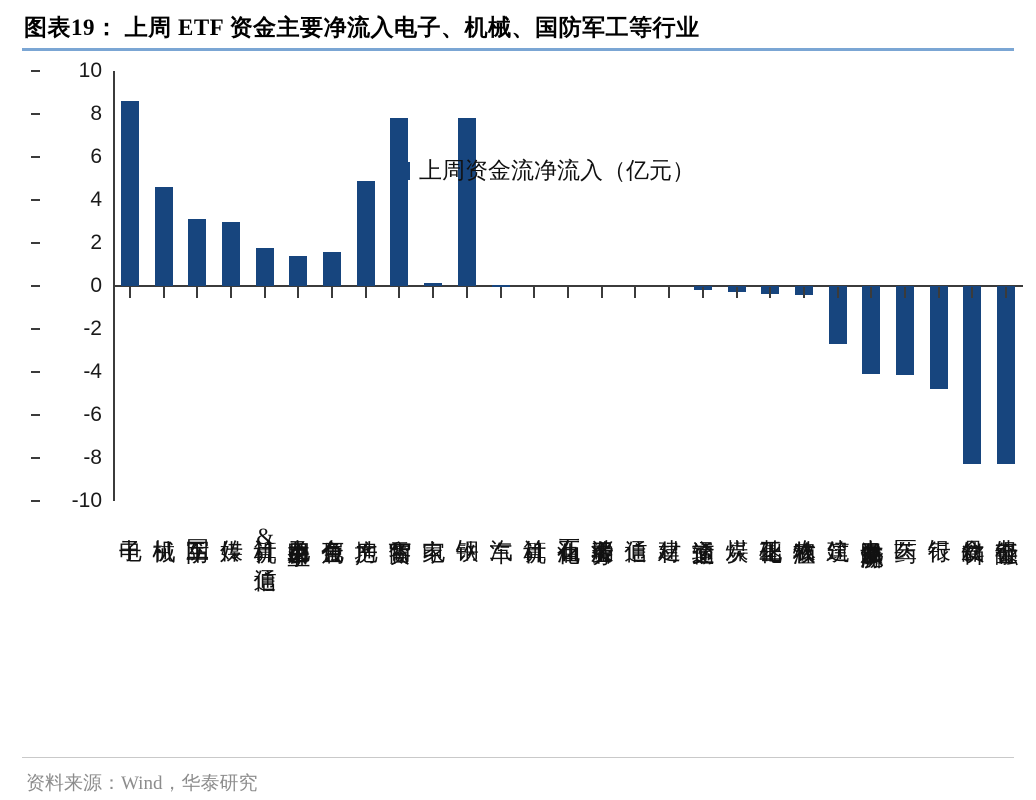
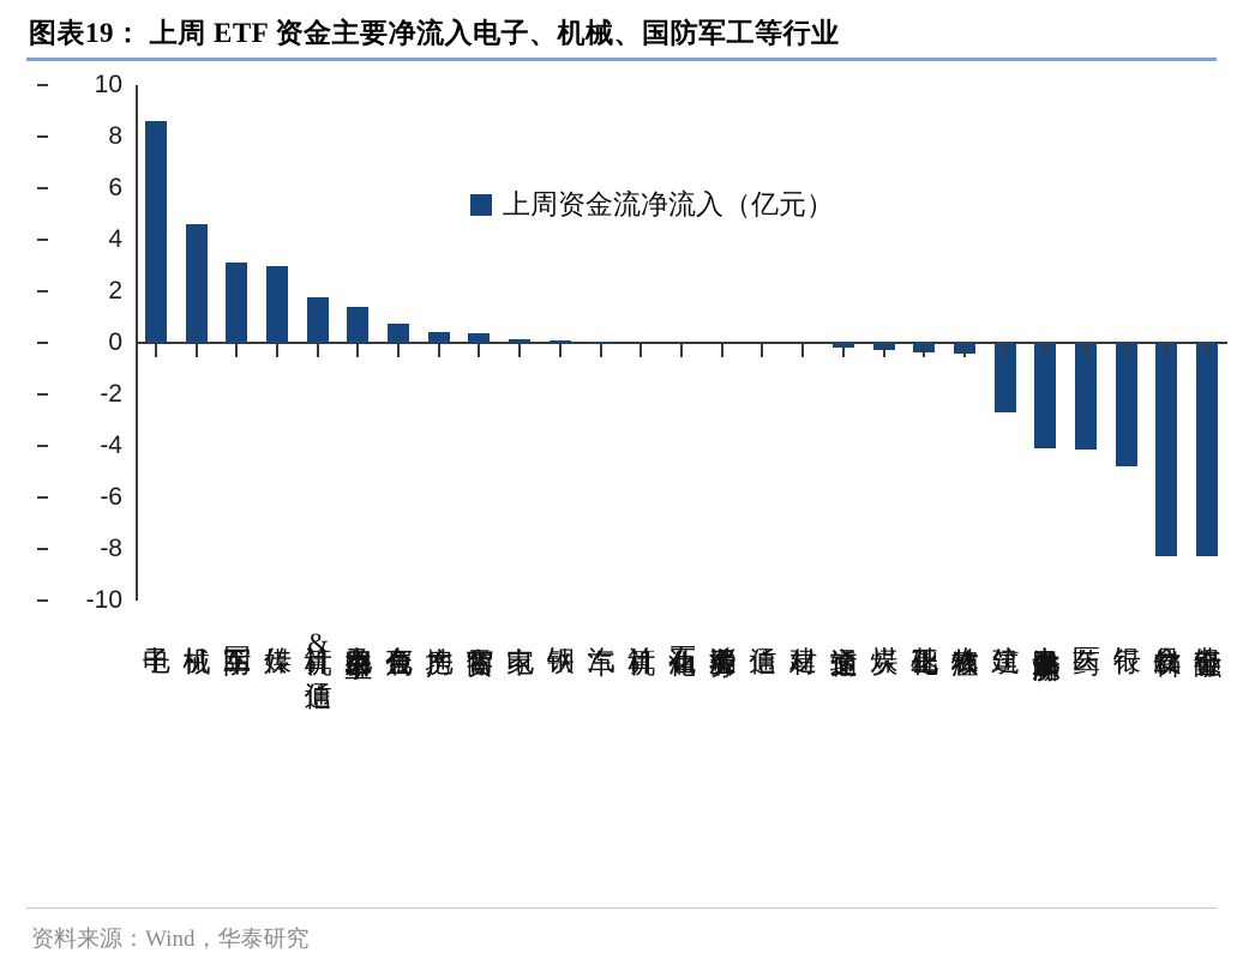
有色金属: 1.6 -> 0.8
房地产: 4.9 -> 0.4
商贸零售: 7.8 -> 0.3
钢铁: 7.8 -> 0.1
